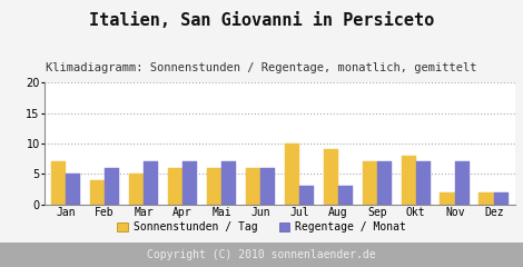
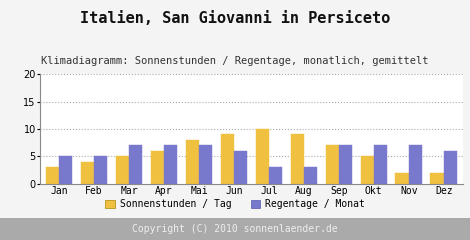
Sonnenstunden / Tag/Jan: 7 -> 3
Regentage / Monat/Feb: 6 -> 5
Sonnenstunden / Tag/Mai: 6 -> 8
Sonnenstunden / Tag/Jun: 6 -> 9
Sonnenstunden / Tag/Okt: 8 -> 5
Regentage / Monat/Dez: 2 -> 6
